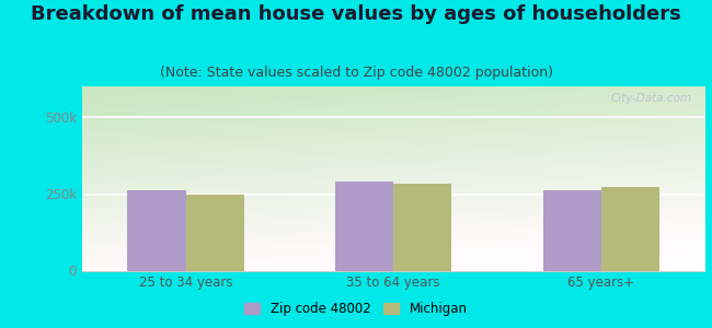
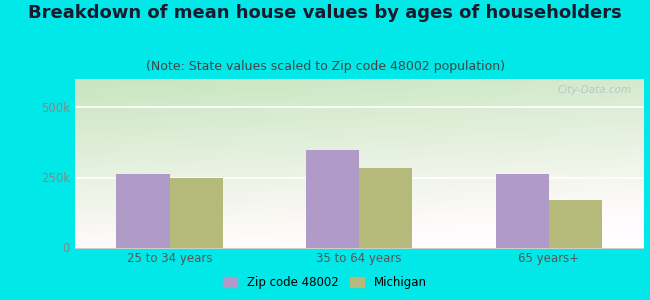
Zip code 48002/35 to 64 years: 290k -> 350k
Michigan/65 years+: 272k -> 170k
